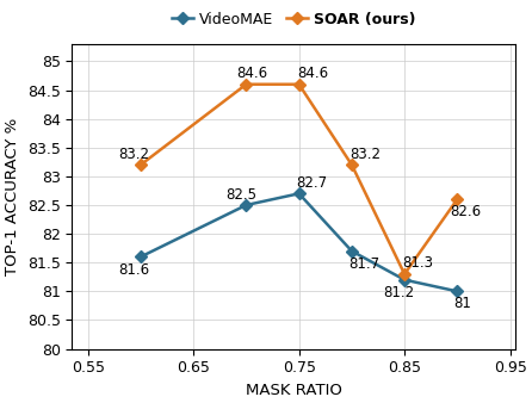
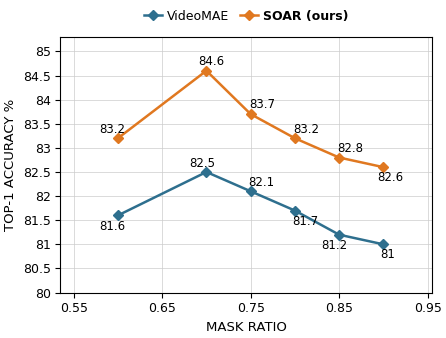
VideoMAE/0.75: 82.7 -> 82.1
SOAR (ours)/0.75: 84.6 -> 83.7
SOAR (ours)/0.85: 81.3 -> 82.8
